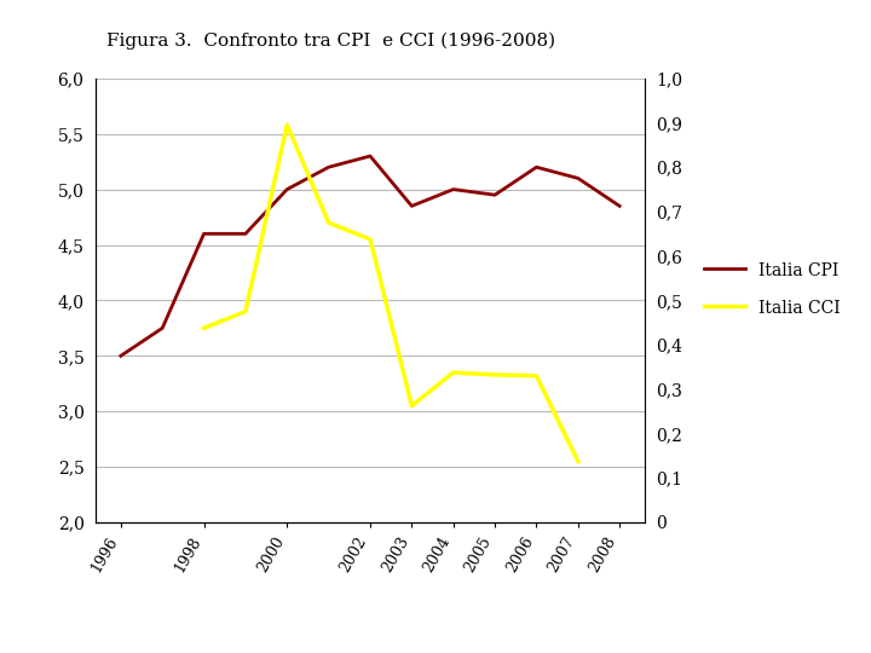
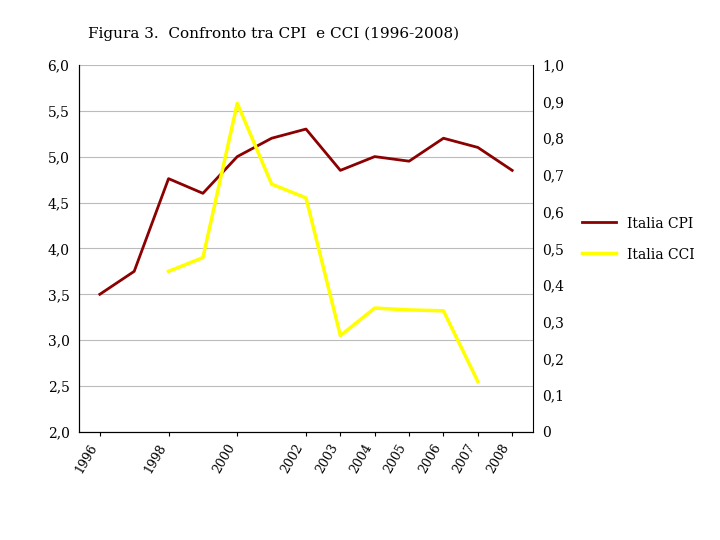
Italia CPI/1998: 4,60 -> 4,76
